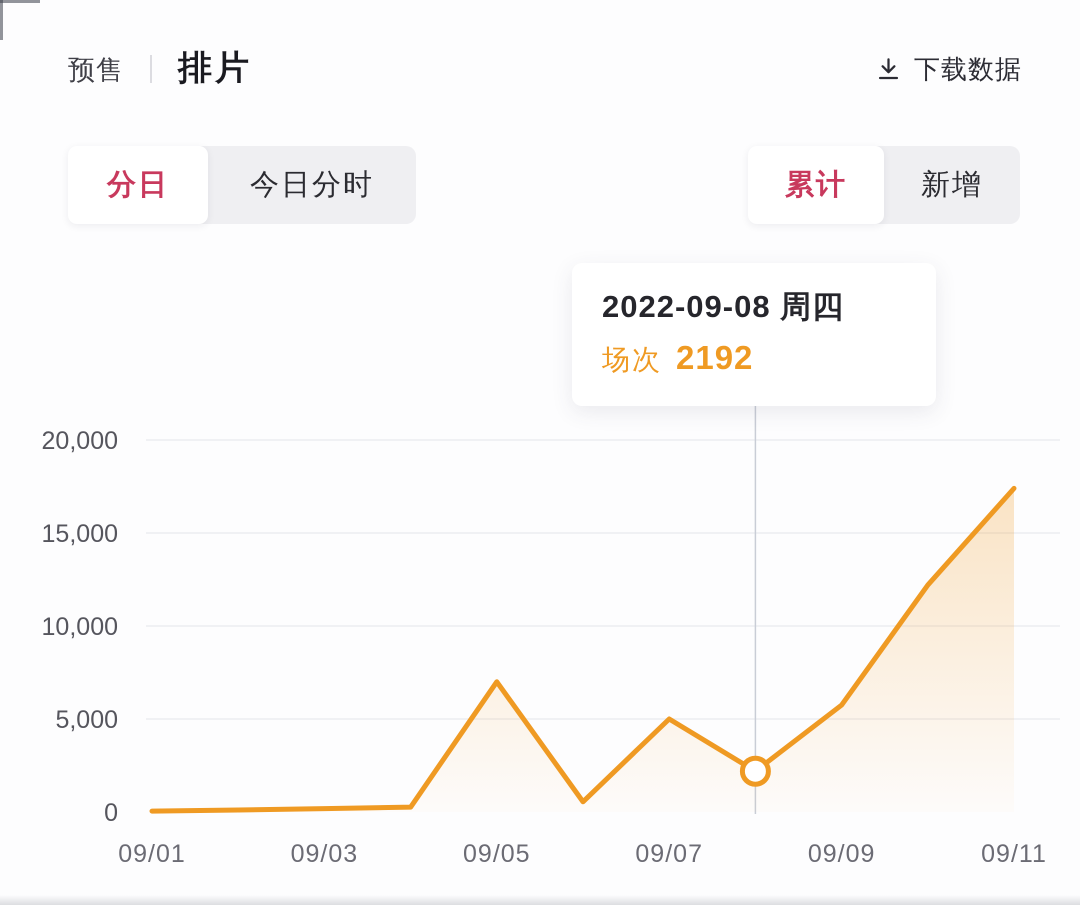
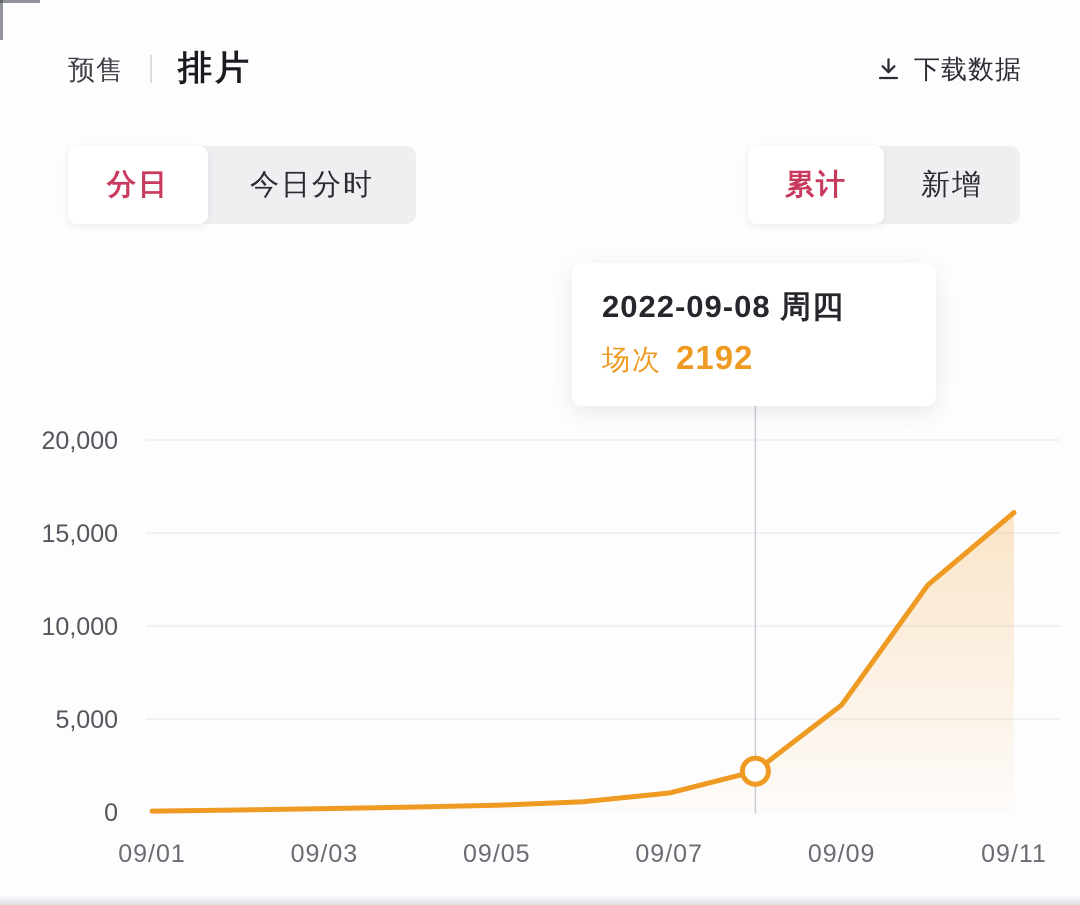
09/05: 7000 -> 400
09/07: 5000 -> 1000
09/11: 17400 -> 16100
